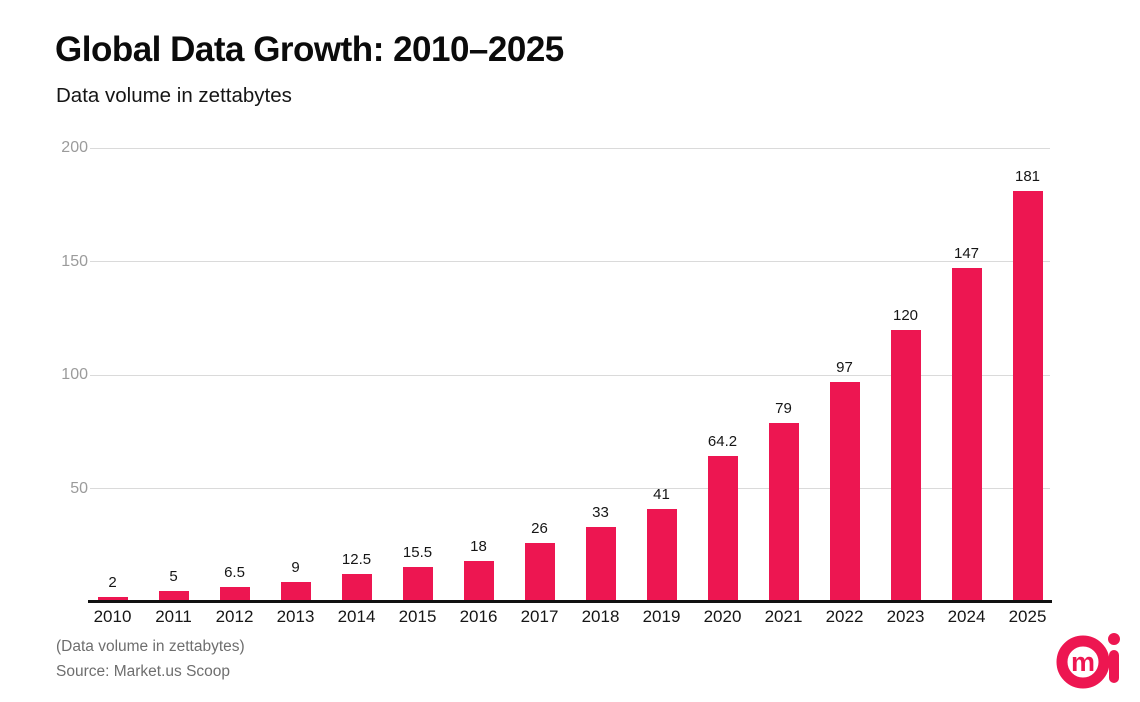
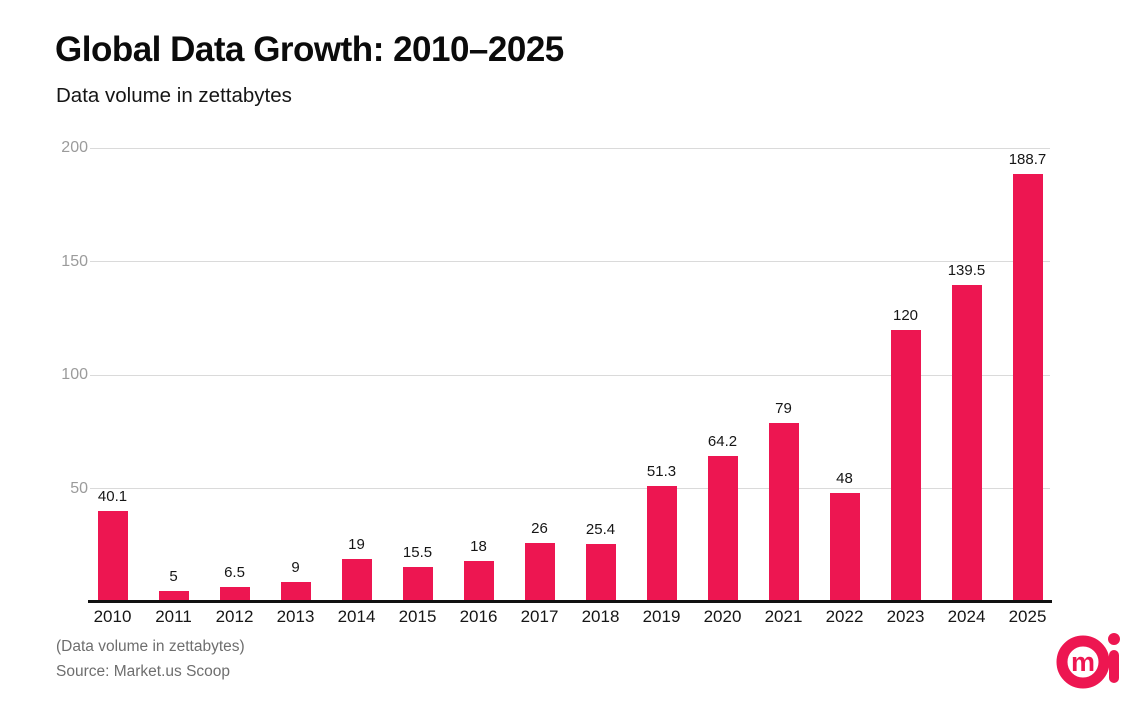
2010: 2 -> 40.1
2014: 12.5 -> 19
2018: 33 -> 25.4
2019: 41 -> 51.3
2022: 97 -> 48
2024: 147 -> 139.5
2025: 181 -> 188.7
